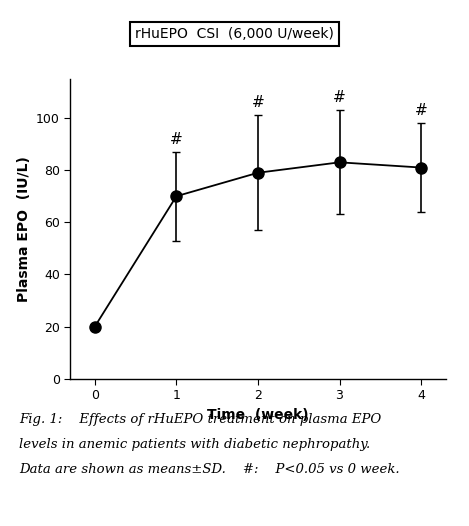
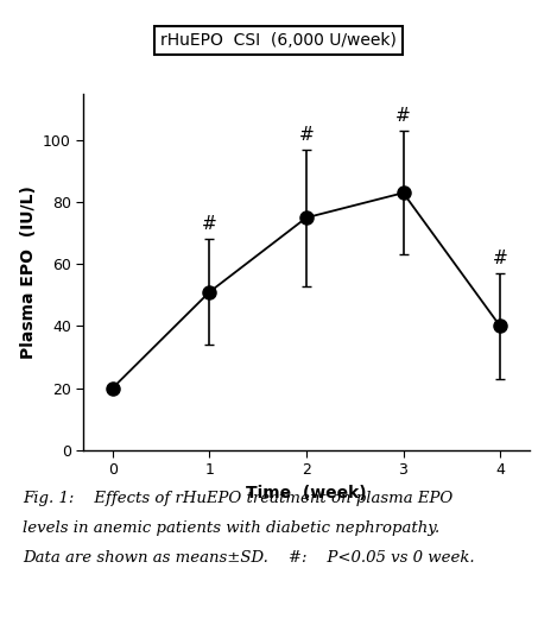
1: 70 -> 51
2: 79 -> 75
4: 81 -> 40
